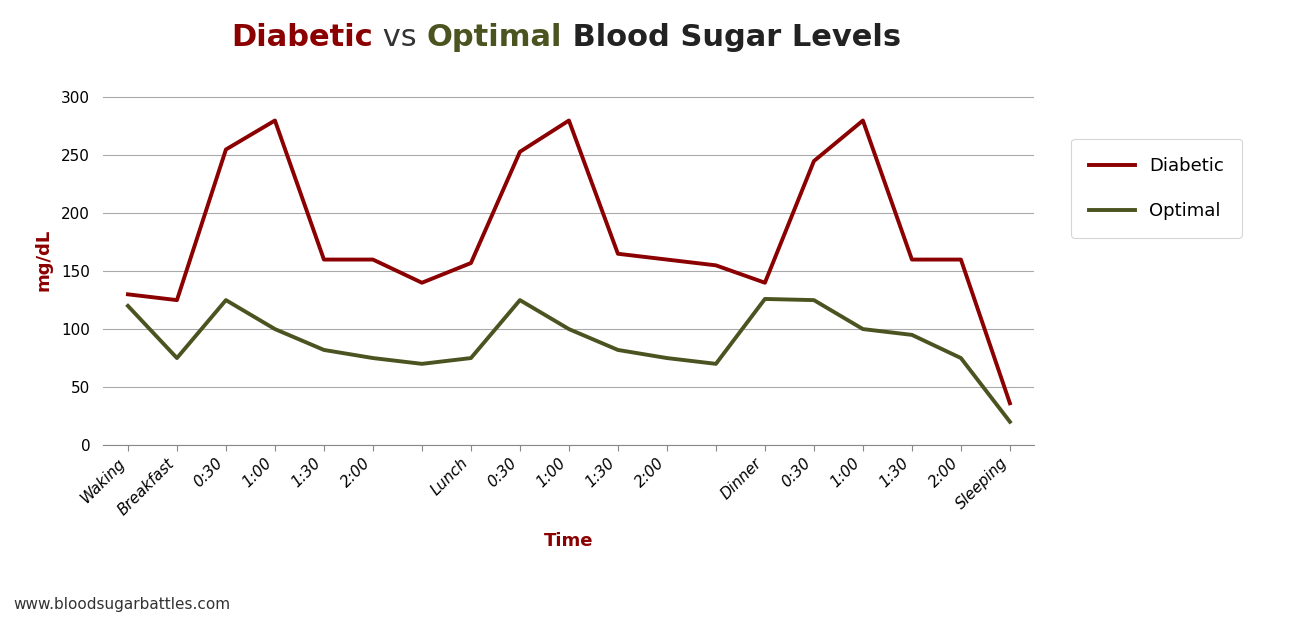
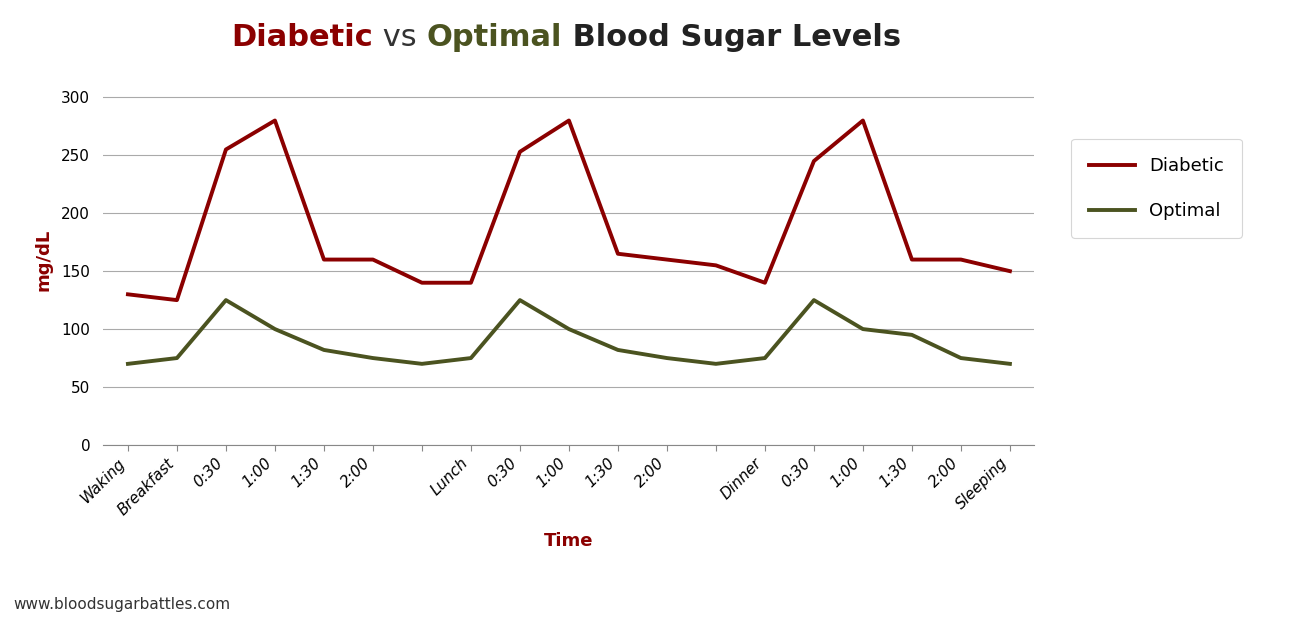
Optimal/Waking: 120 -> 70
Diabetic/Lunch: 157 -> 140
Optimal/Dinner: 126 -> 75
Diabetic/Sleeping: 36 -> 150
Optimal/Sleeping: 20 -> 70
